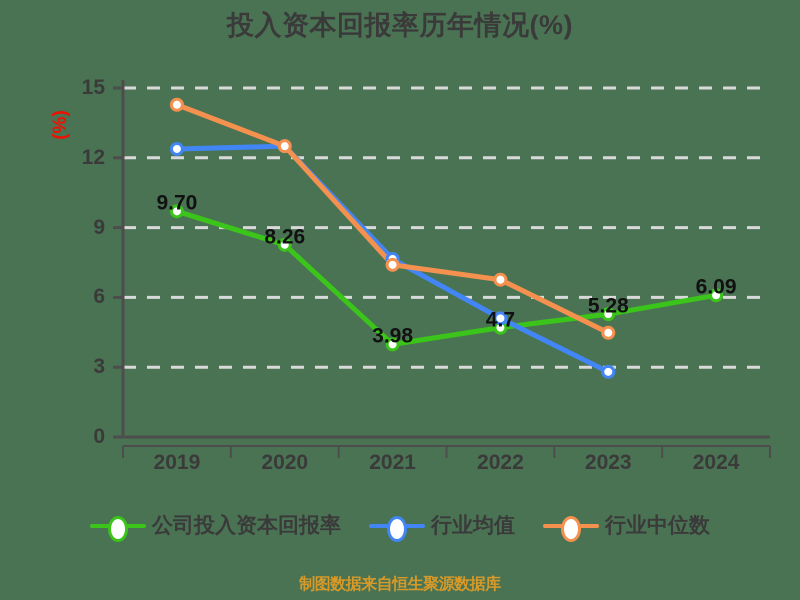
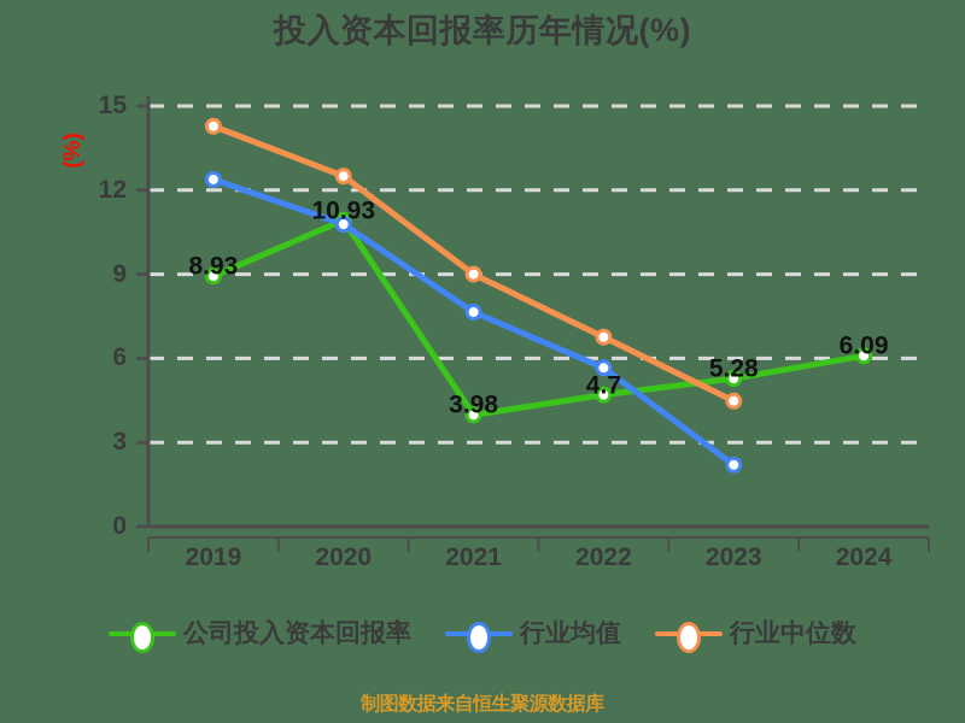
公司投入资本回报率/2019: 9.70 -> 8.93
公司投入资本回报率/2020: 8.26 -> 10.93
行业均值/2020: 12.5 -> 10.8
行业中位数/2021: 7.4 -> 9.0
行业均值/2022: 5.1 -> 5.7
行业均值/2023: 2.8 -> 2.2
